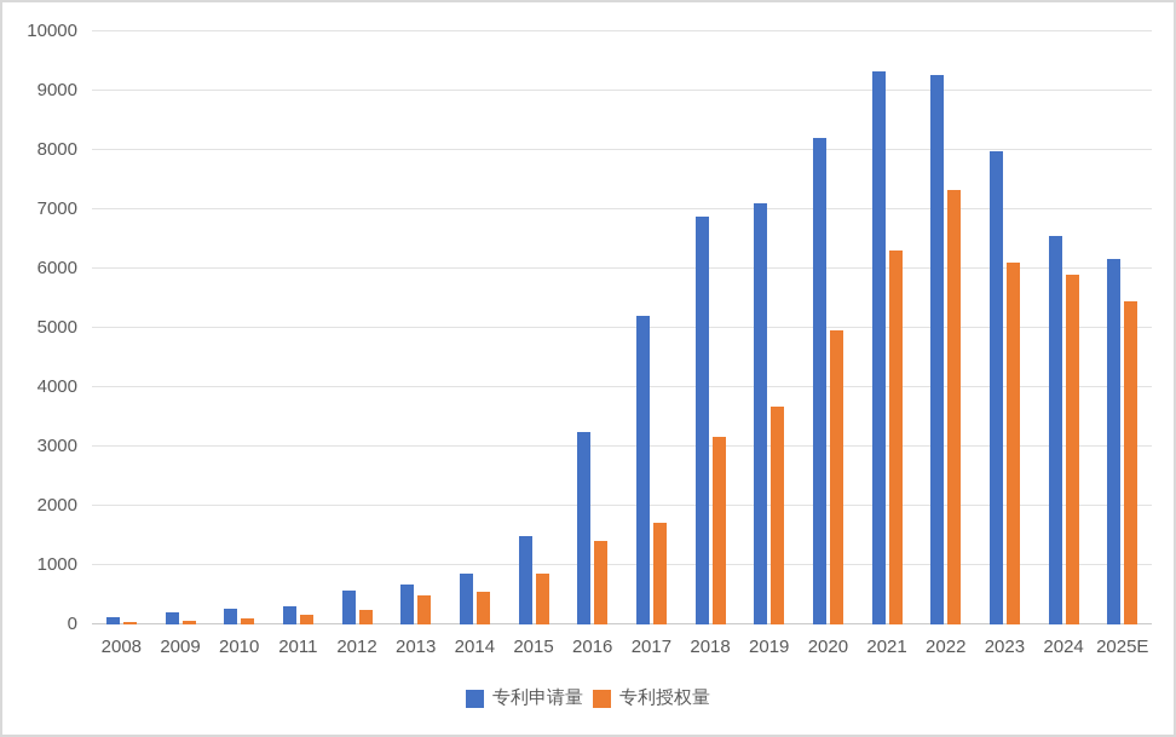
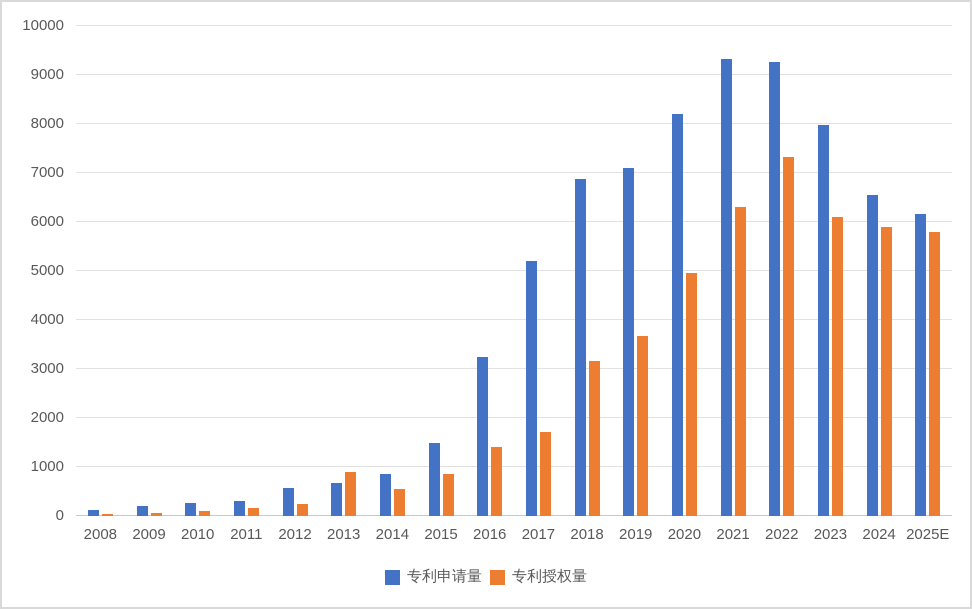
专利授权量/2013: 500 -> 900
专利授权量/2025E: 5400 -> 5800
